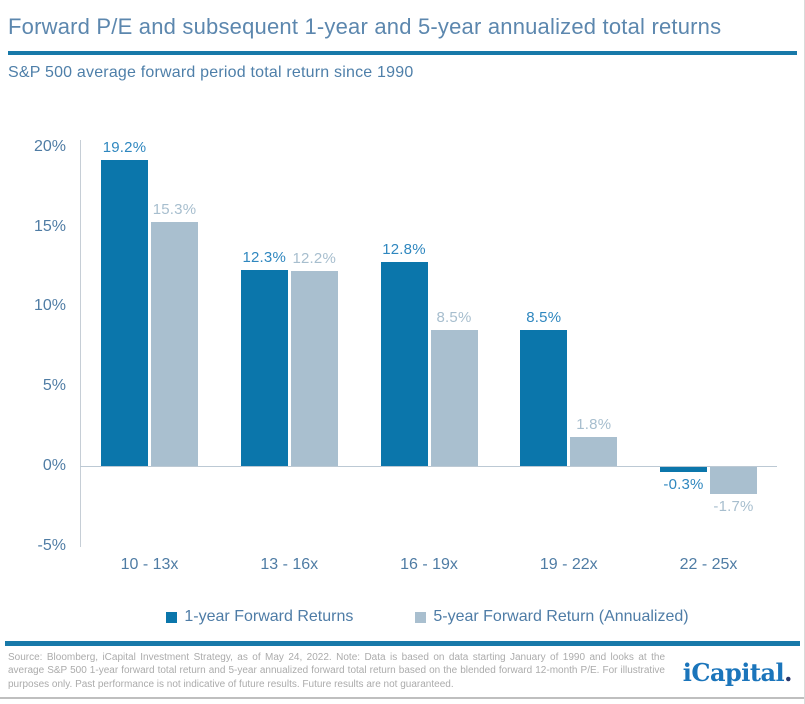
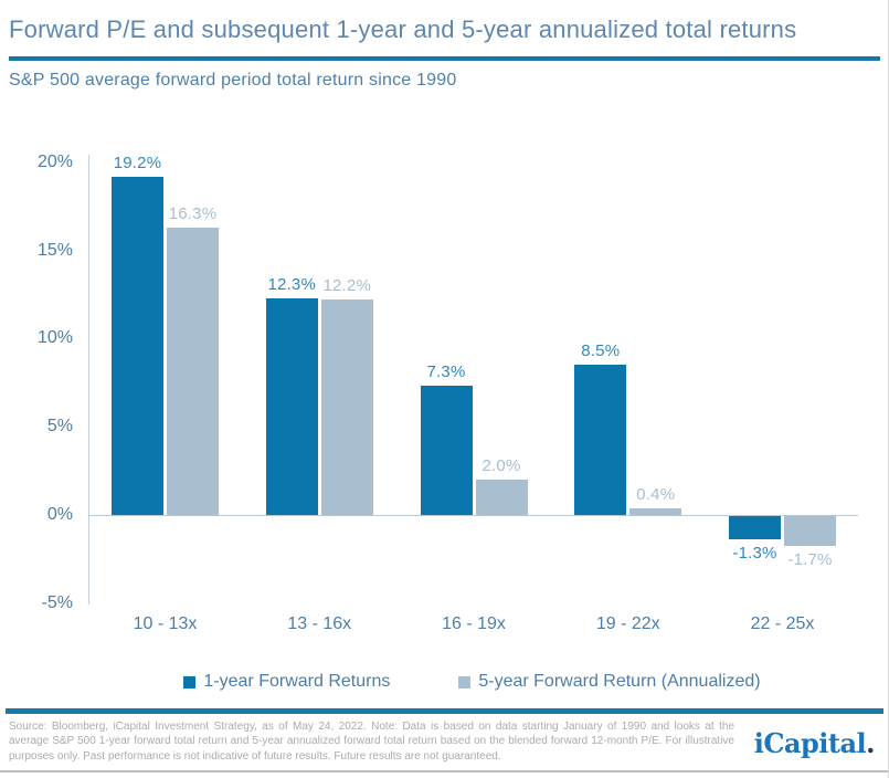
5-year Forward Return (Annualized)/10 - 13x: 15.3% -> 16.3%
1-year Forward Returns/16 - 19x: 12.8% -> 7.3%
5-year Forward Return (Annualized)/16 - 19x: 8.5% -> 2.0%
5-year Forward Return (Annualized)/19 - 22x: 1.8% -> 0.4%
1-year Forward Returns/22 - 25x: -0.3% -> -1.3%
